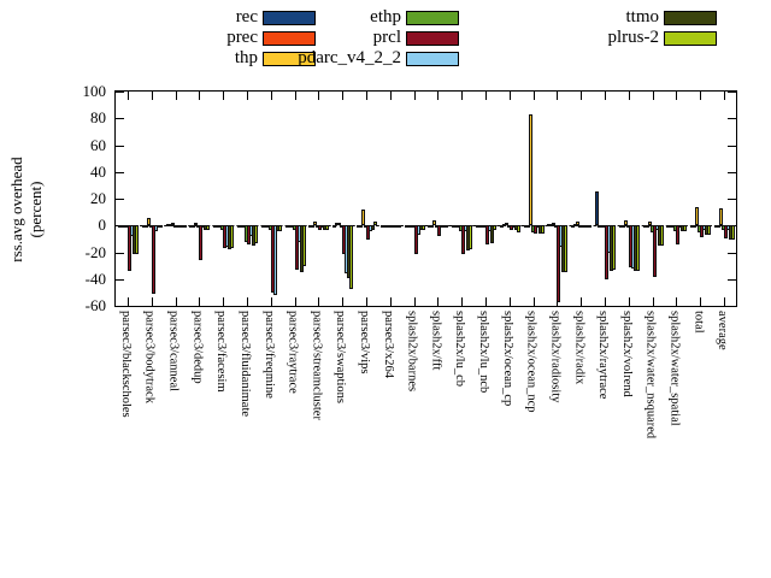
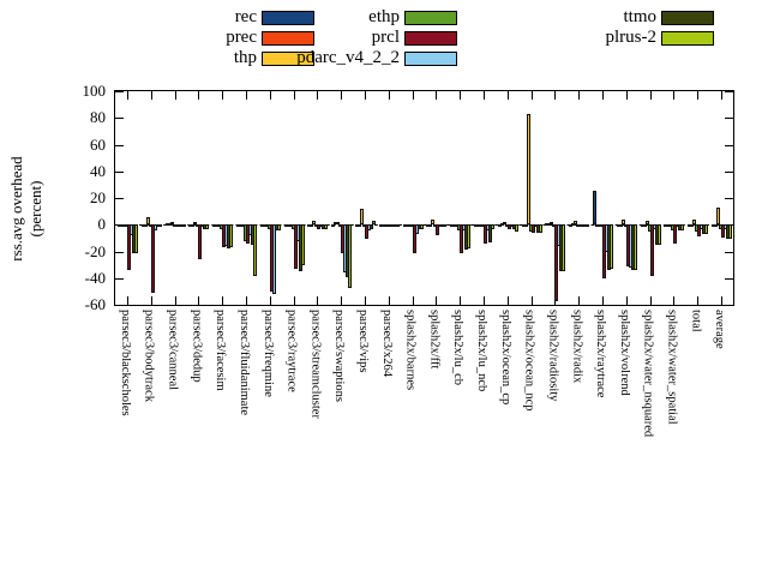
plrus-2/parsec3/fluidanimate: -13 -> -38
thp/total: 14 -> 4
